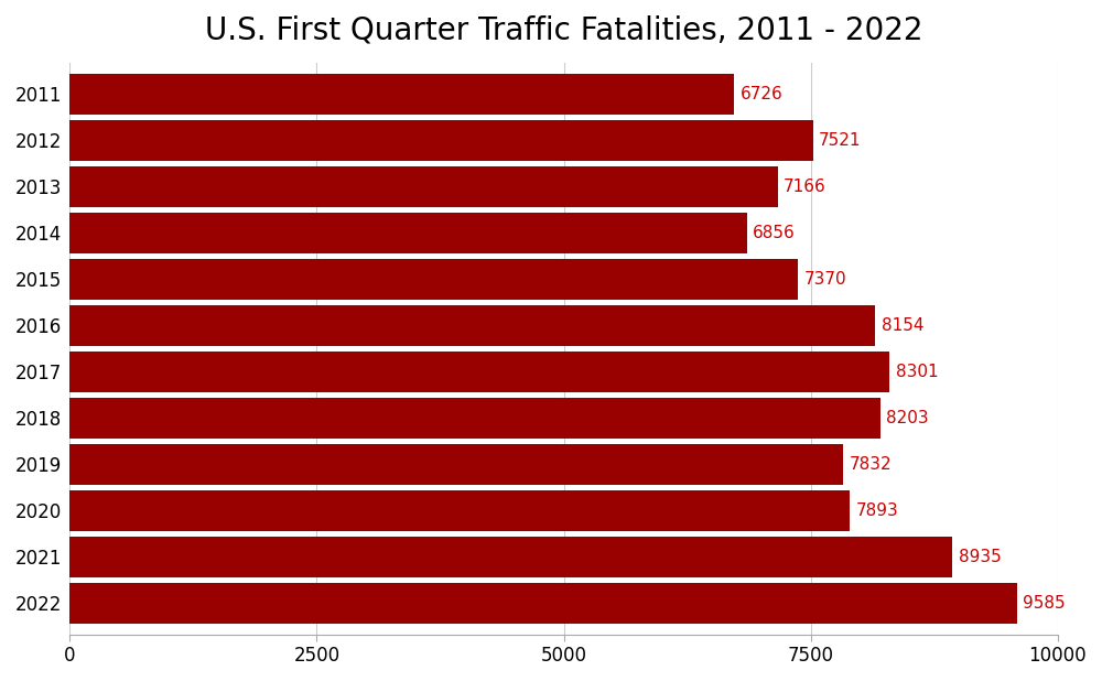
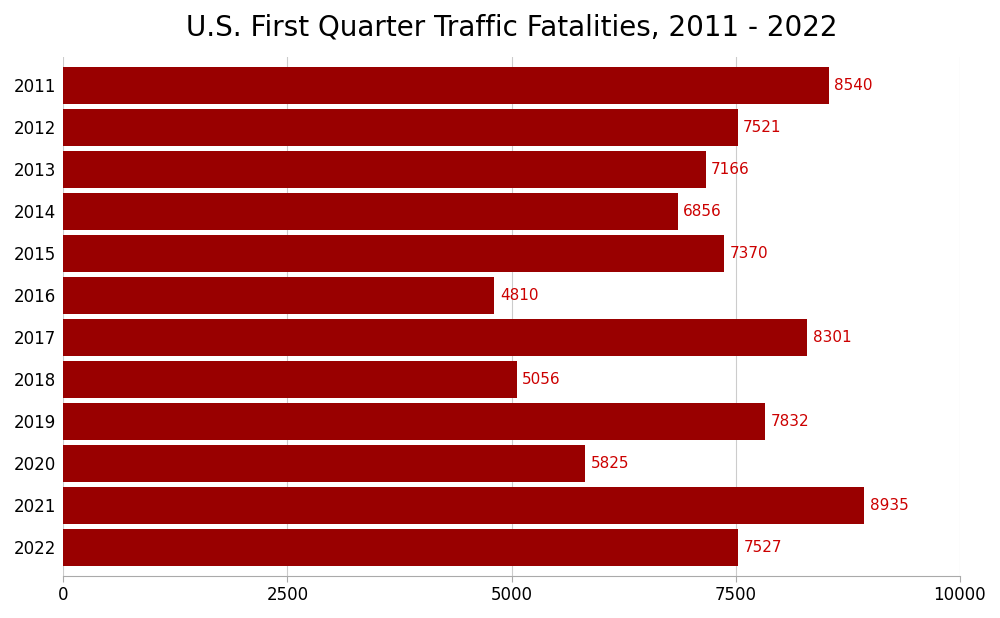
2011: 6726 -> 8540
2016: 8154 -> 4810
2018: 8203 -> 5056
2020: 7893 -> 5825
2022: 9585 -> 7527
